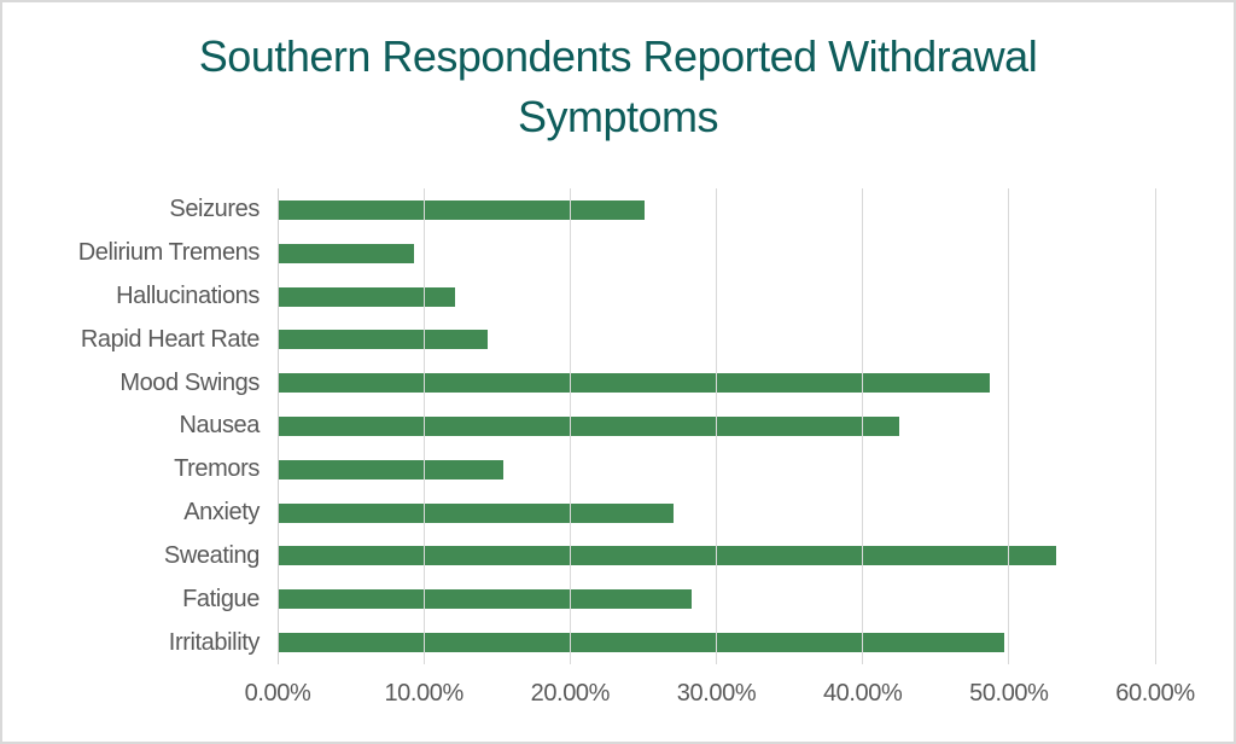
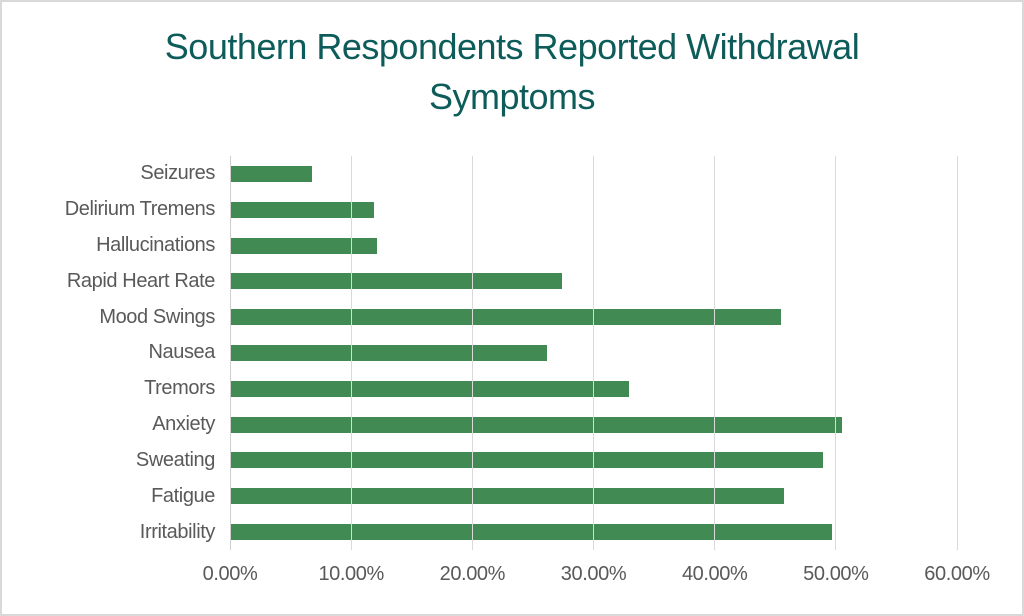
Seizures: 25.1% -> 6.8%
Delirium Tremens: 9.3% -> 11.9%
Rapid Heart Rate: 14.4% -> 27.4%
Mood Swings: 48.7% -> 45.5%
Nausea: 42.5% -> 26.2%
Tremors: 15.4% -> 32.9%
Anxiety: 27.1% -> 50.5%
Sweating: 53.2% -> 48.9%
Fatigue: 28.3% -> 45.7%
